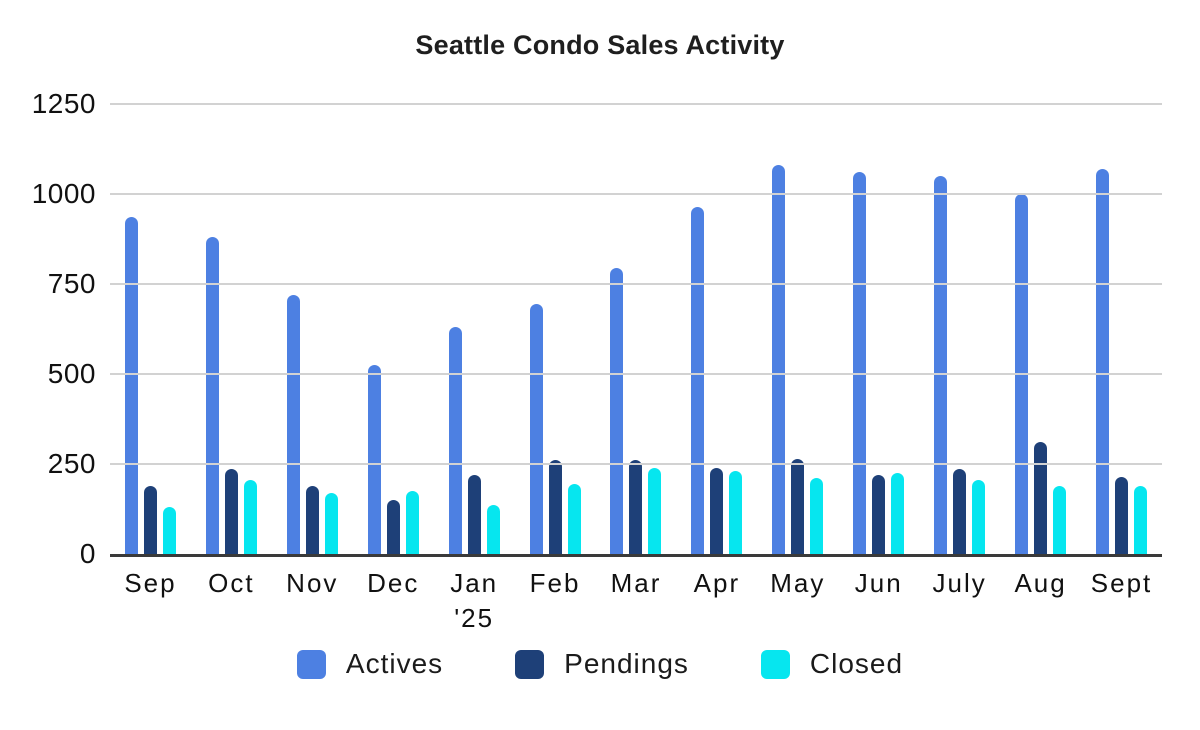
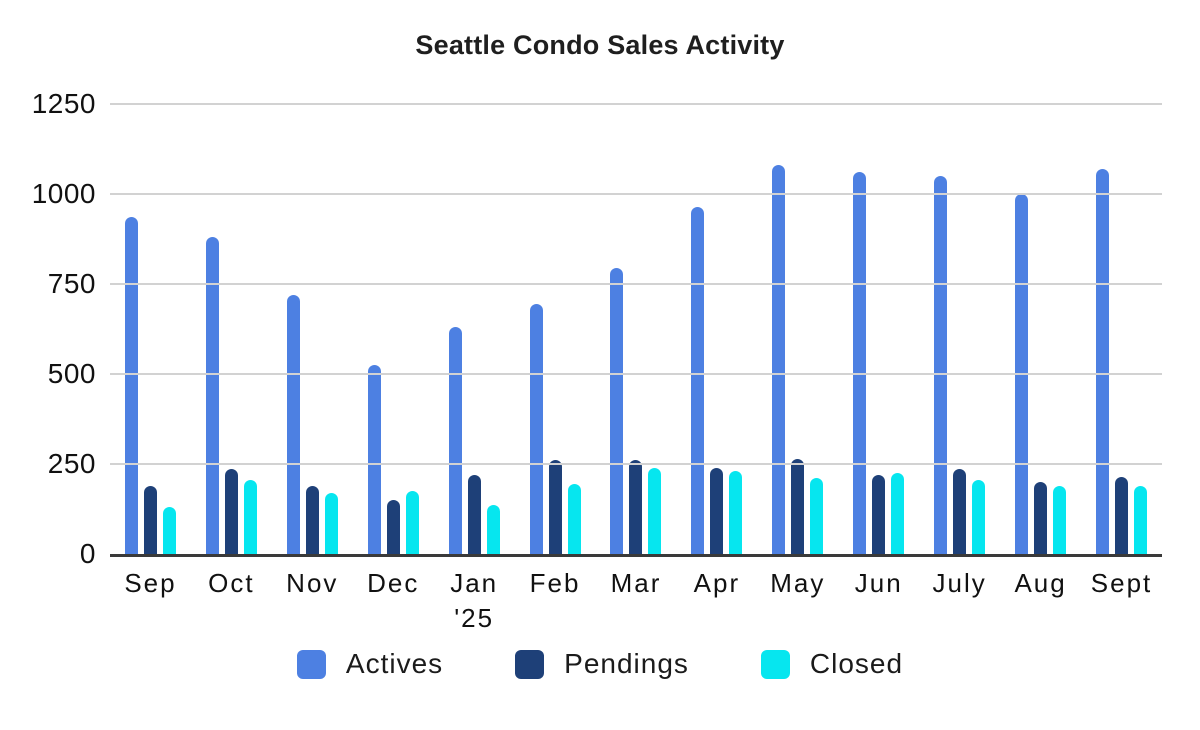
Pendings/Aug: 310 -> 200
